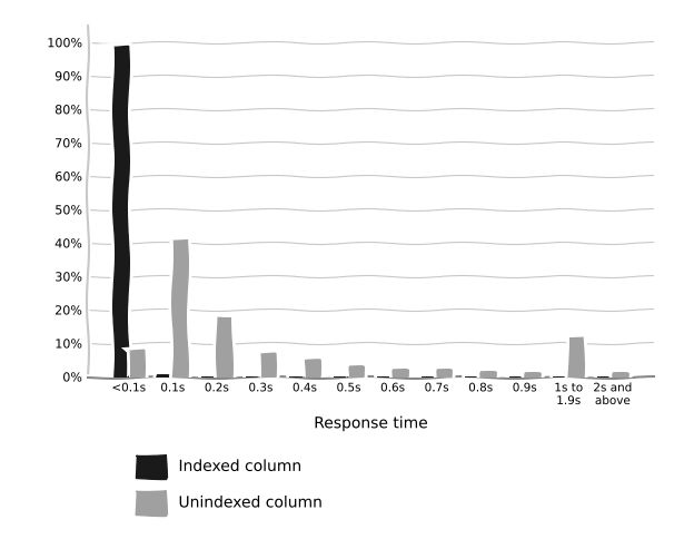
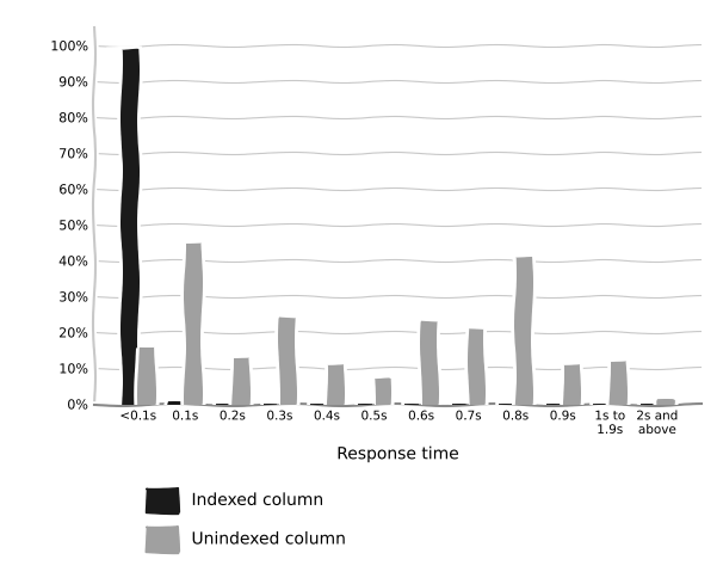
Unindexed column/<0.1s: 8.0% -> 16.0%
Unindexed column/0.1s: 41.0% -> 45.0%
Unindexed column/0.2s: 18.0% -> 13.0%
Unindexed column/0.3s: 7.0% -> 24.0%
Unindexed column/0.4s: 5.0% -> 11.0%
Unindexed column/0.5s: 3.0% -> 7.0%
Unindexed column/0.6s: 2.0% -> 23.0%
Unindexed column/0.7s: 2.0% -> 21.0%
Unindexed column/0.8s: 1.5% -> 41.0%
Unindexed column/0.9s: 1.0% -> 11.0%
